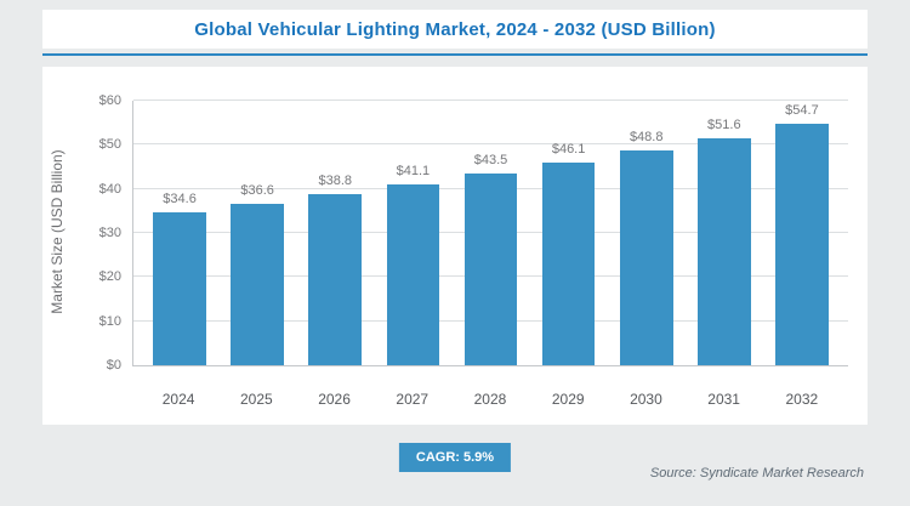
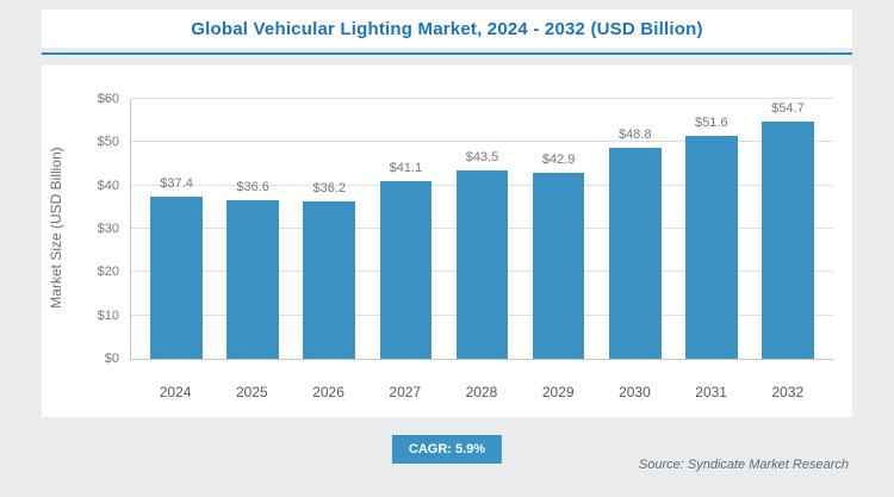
2024: $34.6 -> $37.4
2026: $38.8 -> $36.2
2029: $46.1 -> $42.9
